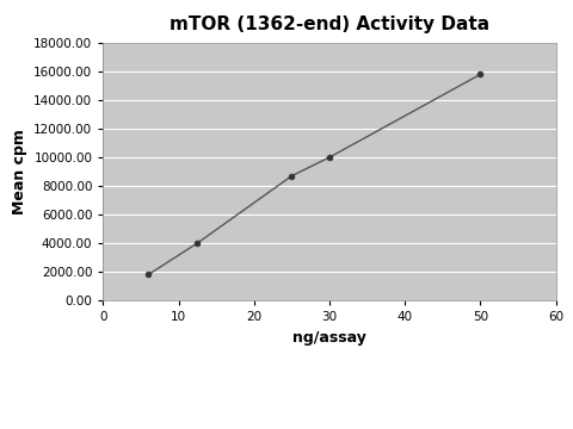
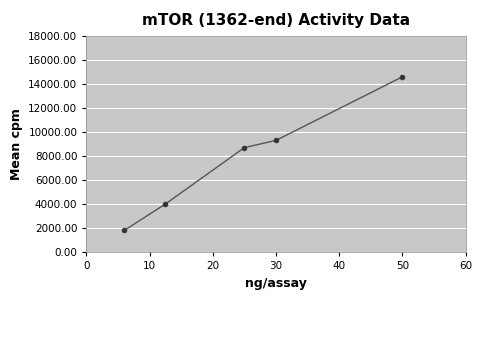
30: 10000 -> 9300
50: 15800 -> 14600
